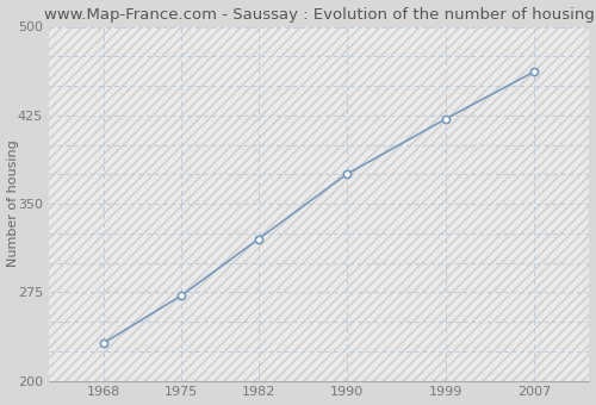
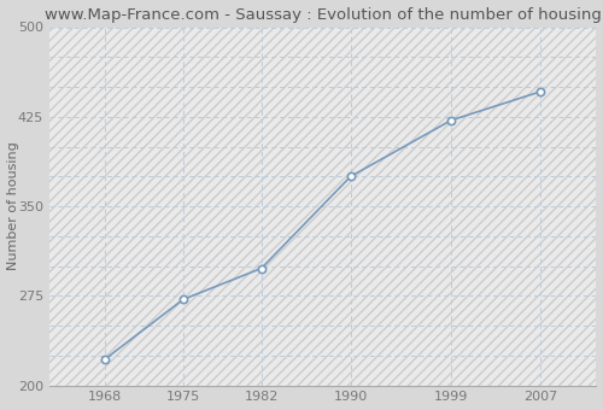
1968: 232 -> 222
1982: 320 -> 298
2007: 462 -> 446
